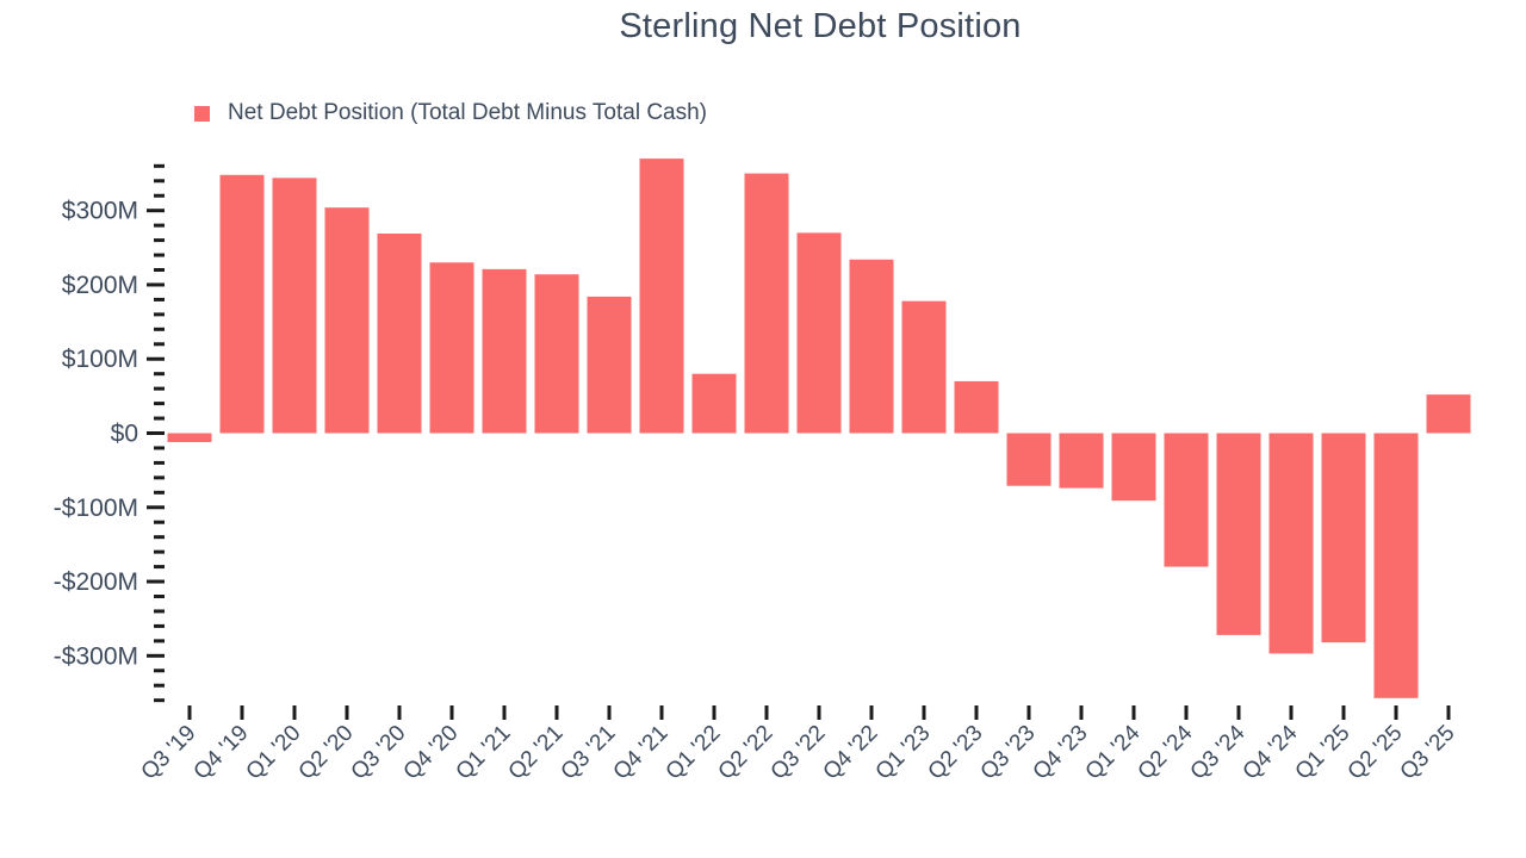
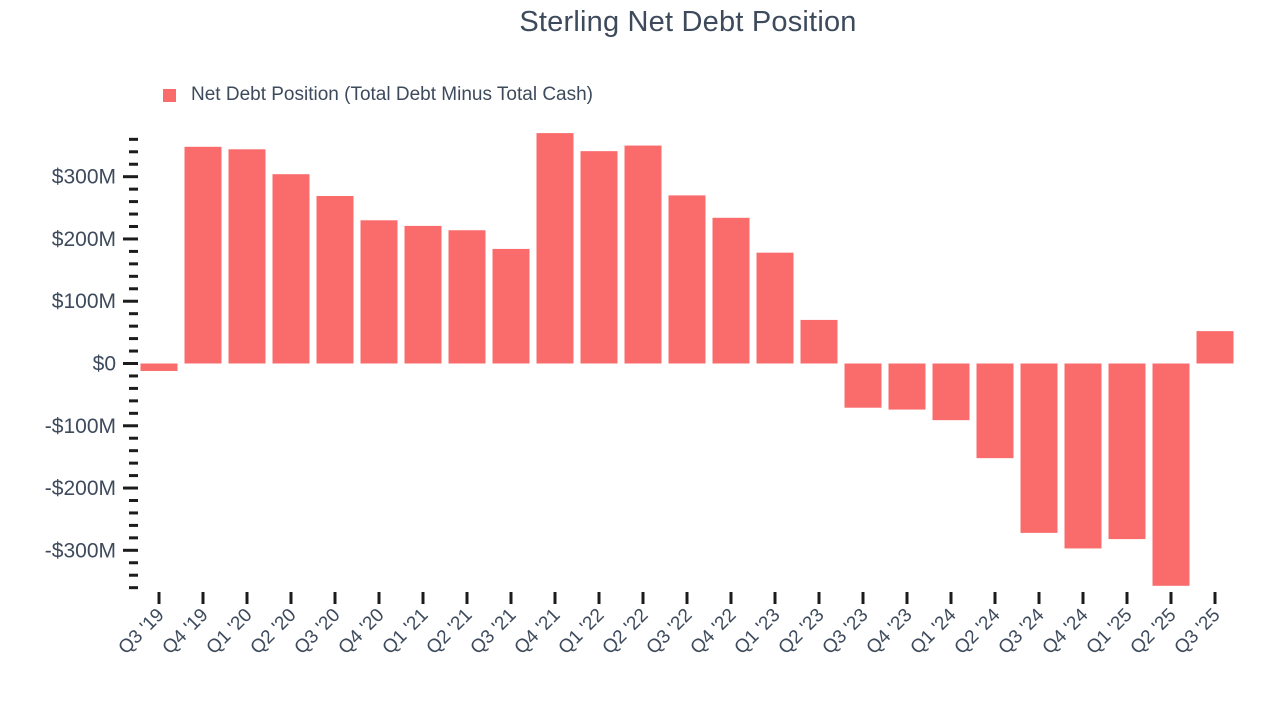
Q1 '22: $80M -> $340M
Q2 '24: -$180M -> -$150M
